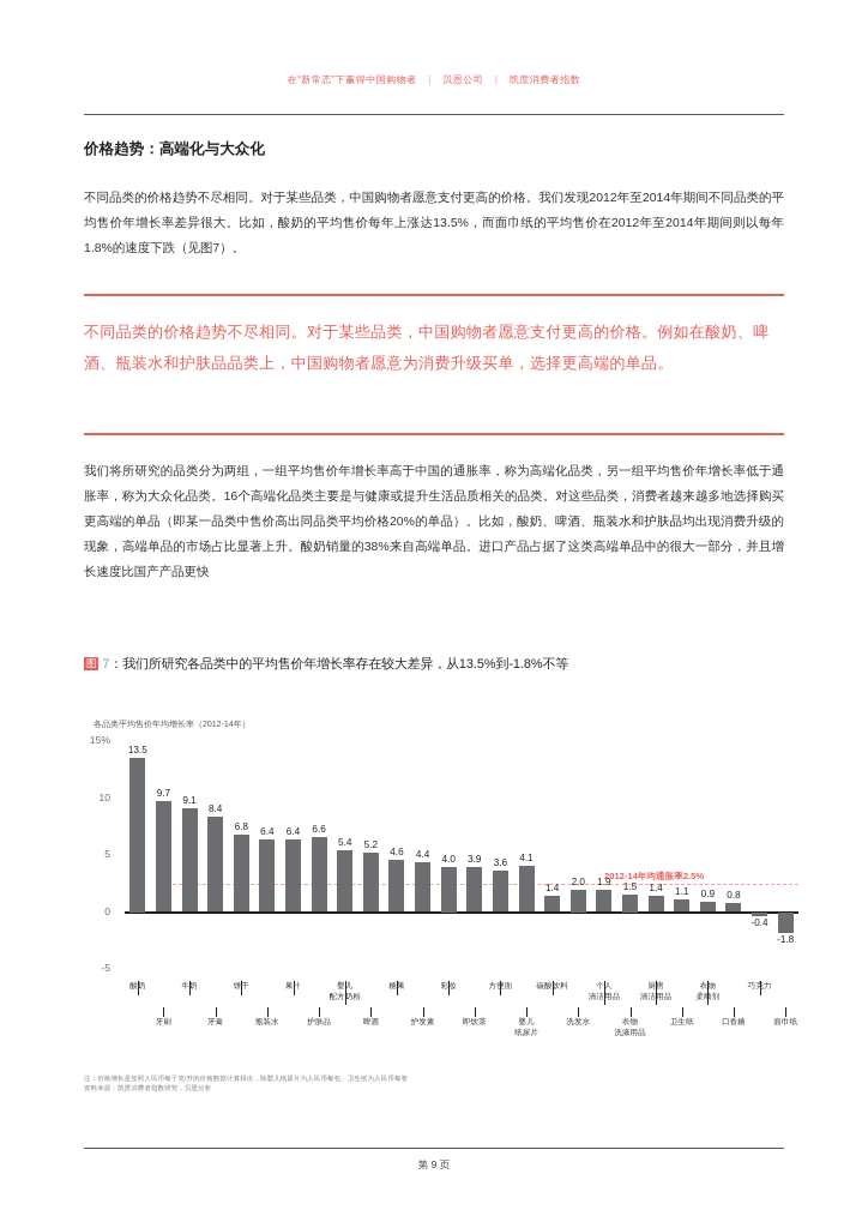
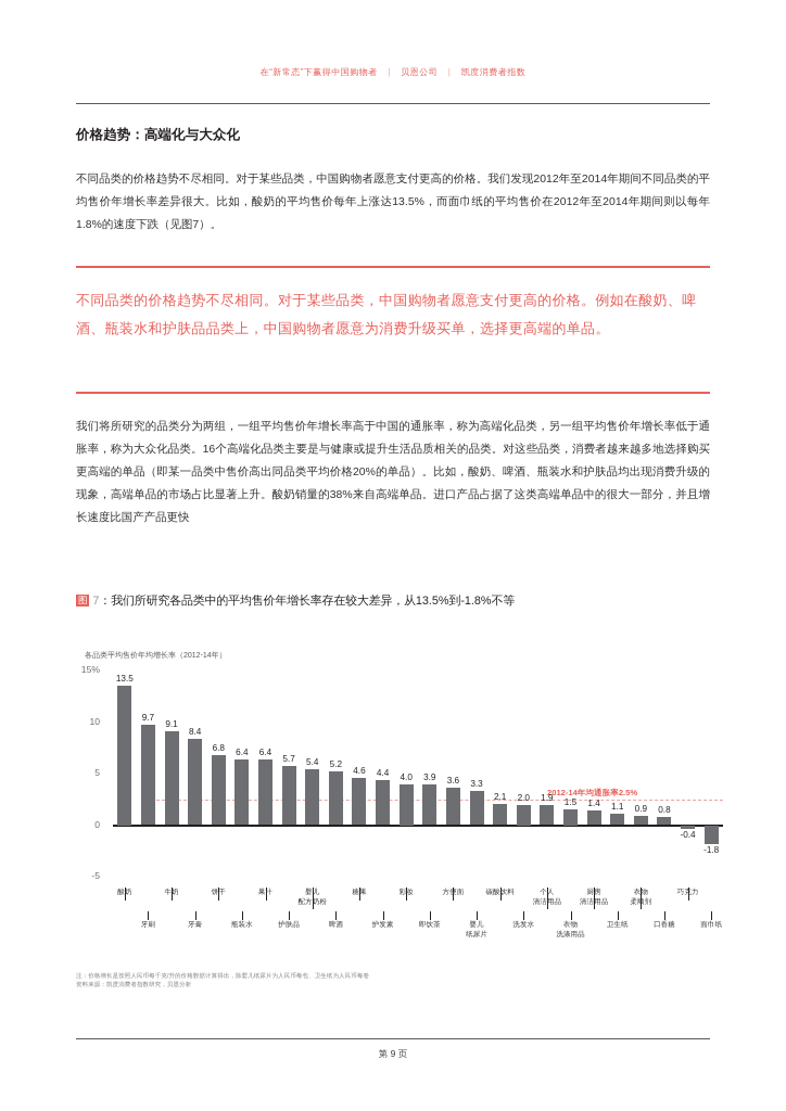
护肤品: 6.6 -> 5.7
婴儿 纸尿片: 4.1 -> 3.3
碳酸饮料: 1.4 -> 2.1
